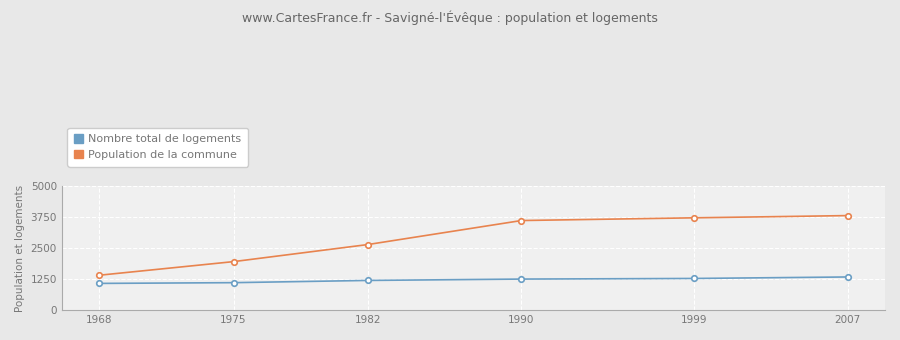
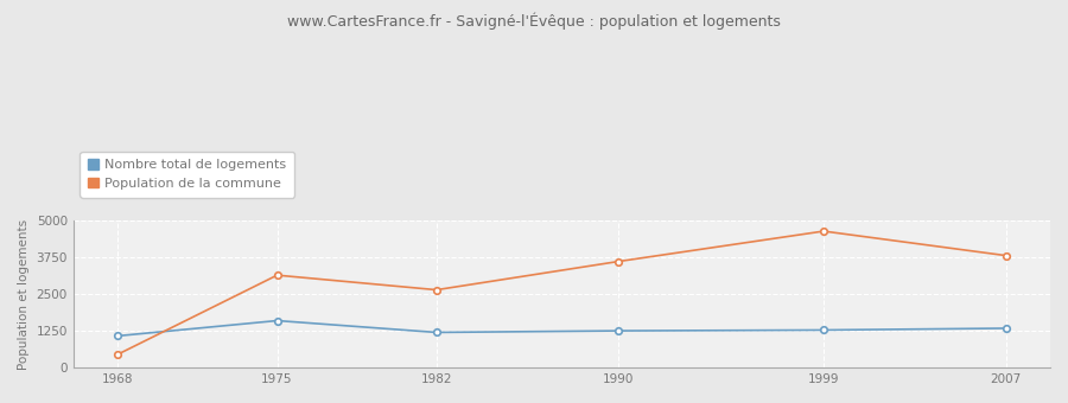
Population de la commune/1968: 1410 -> 450
Nombre total de logements/1975: 1110 -> 1600
Population de la commune/1975: 1960 -> 3150
Population de la commune/1999: 3730 -> 4650
